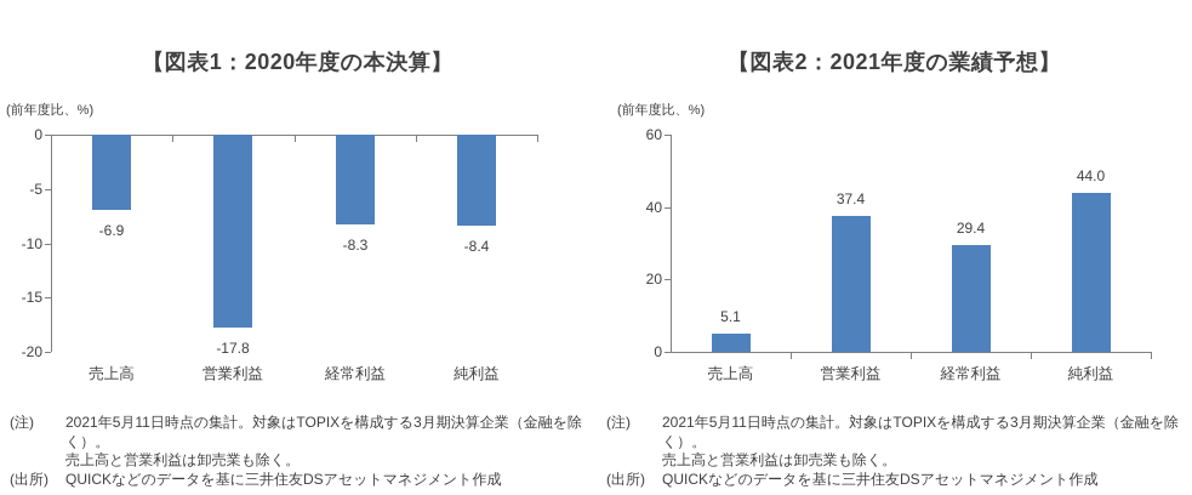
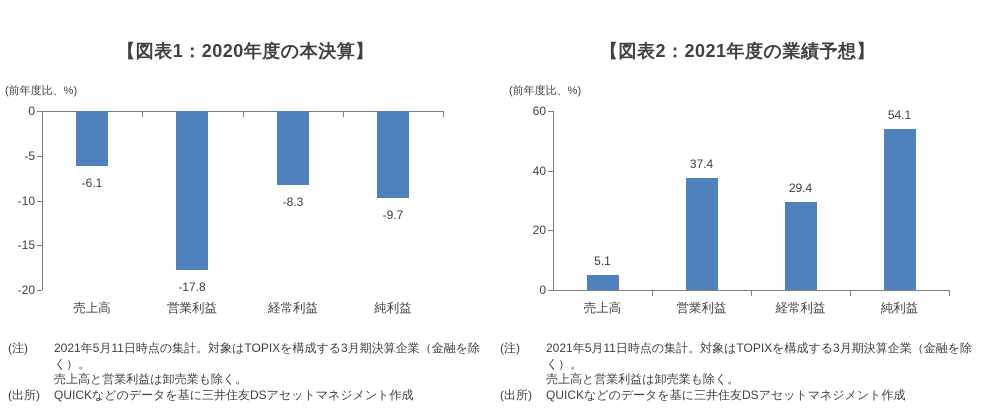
【図表1：2020年度の本決算】/売上高: -6.9 -> -6.1
【図表1：2020年度の本決算】/純利益: -8.4 -> -9.7
【図表2：2021年度の業績予想】/純利益: 44.0 -> 54.1
